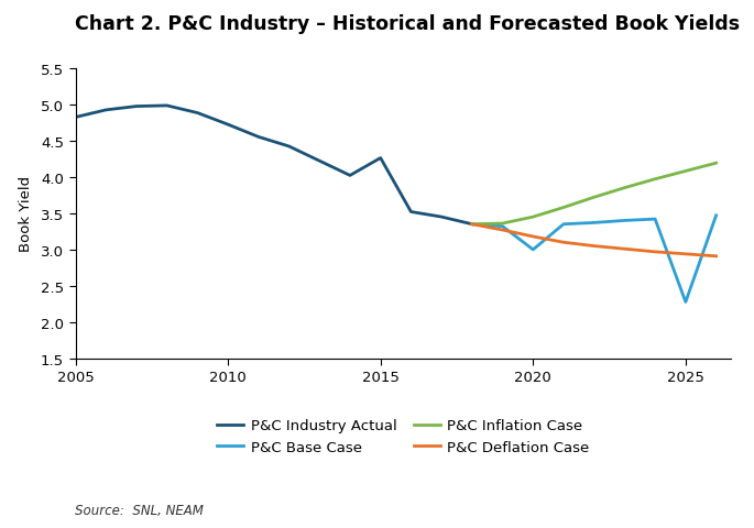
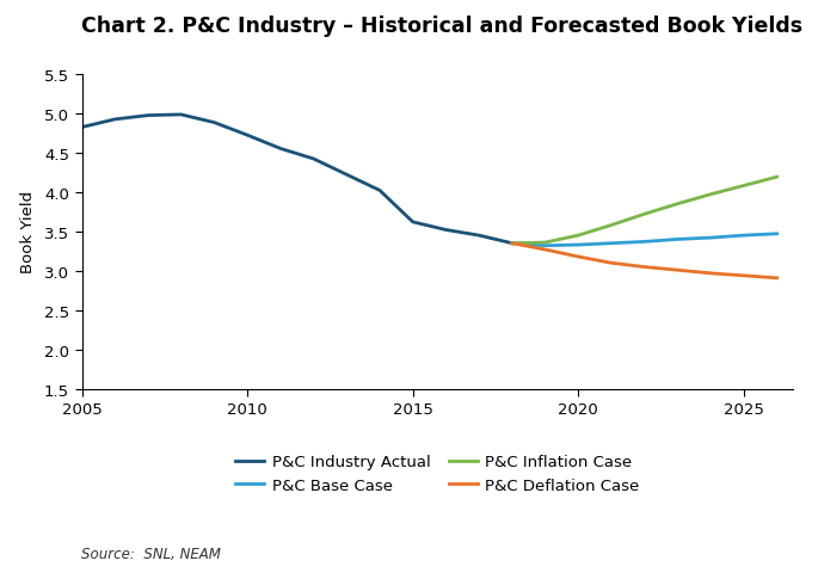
P&C Industry Actual/2015: 4.26 -> 3.62
P&C Base Case/2020: 3.00 -> 3.33
P&C Base Case/2025: 2.28 -> 3.45
